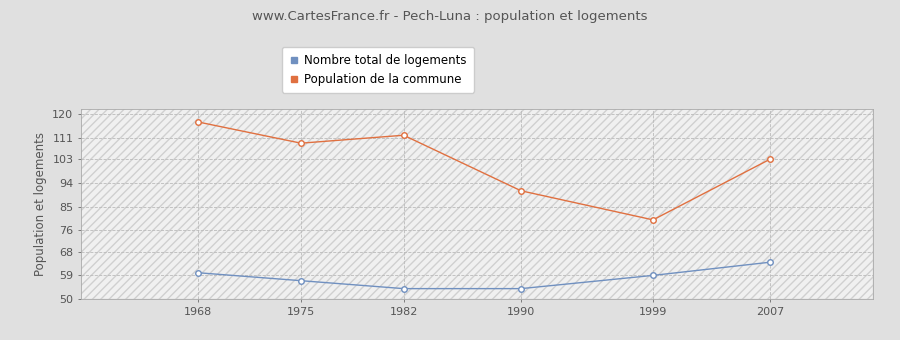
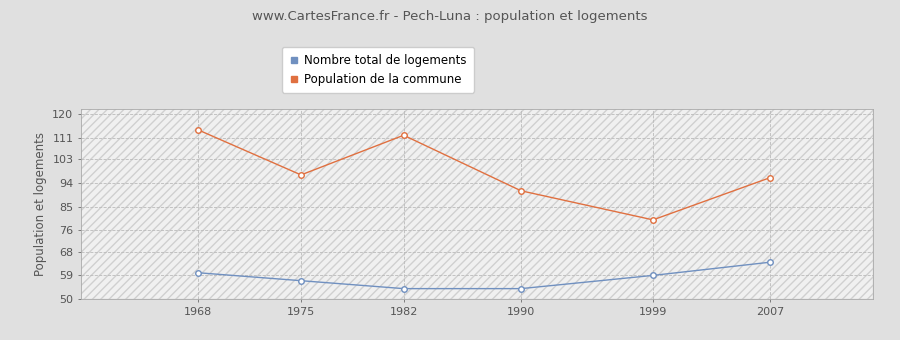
Population de la commune/1968: 117 -> 114
Population de la commune/1975: 109 -> 97
Population de la commune/2007: 103 -> 96
